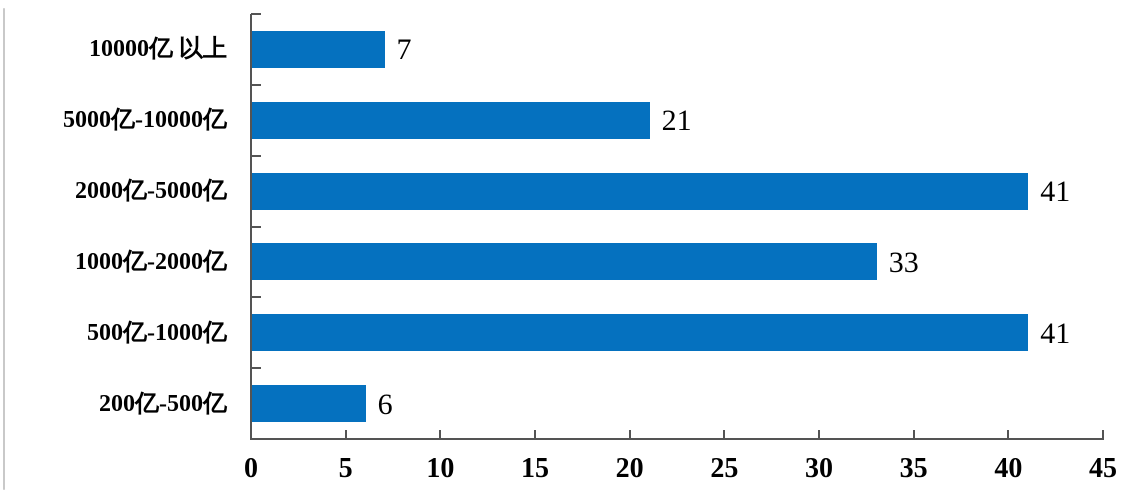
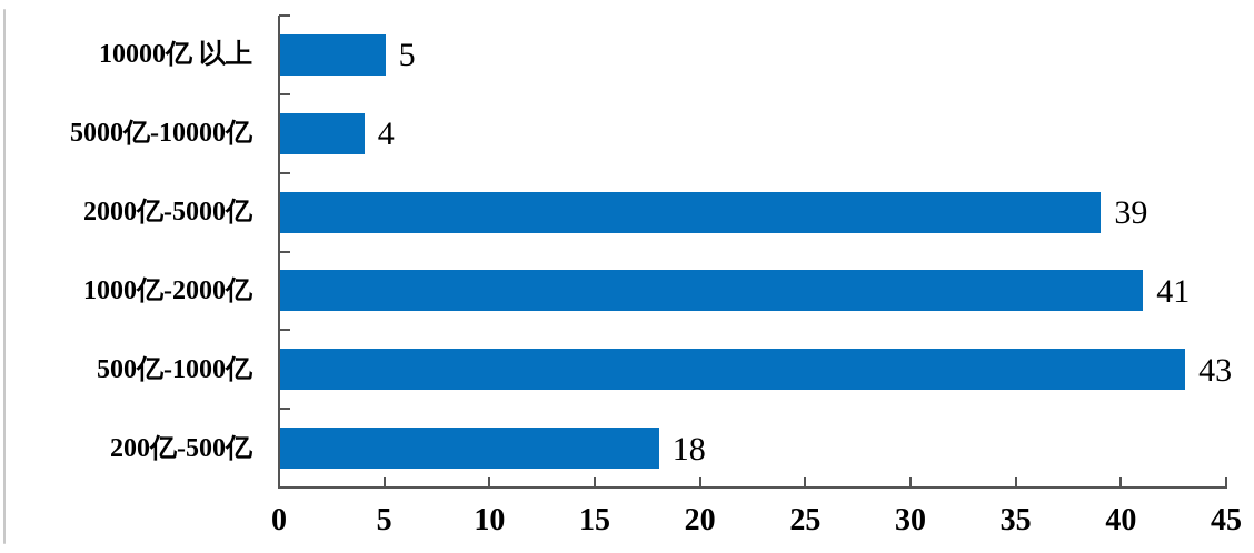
10000亿 以上: 7 -> 5
5000亿-10000亿: 21 -> 4
2000亿-5000亿: 41 -> 39
1000亿-2000亿: 33 -> 41
500亿-1000亿: 41 -> 43
200亿-500亿: 6 -> 18
